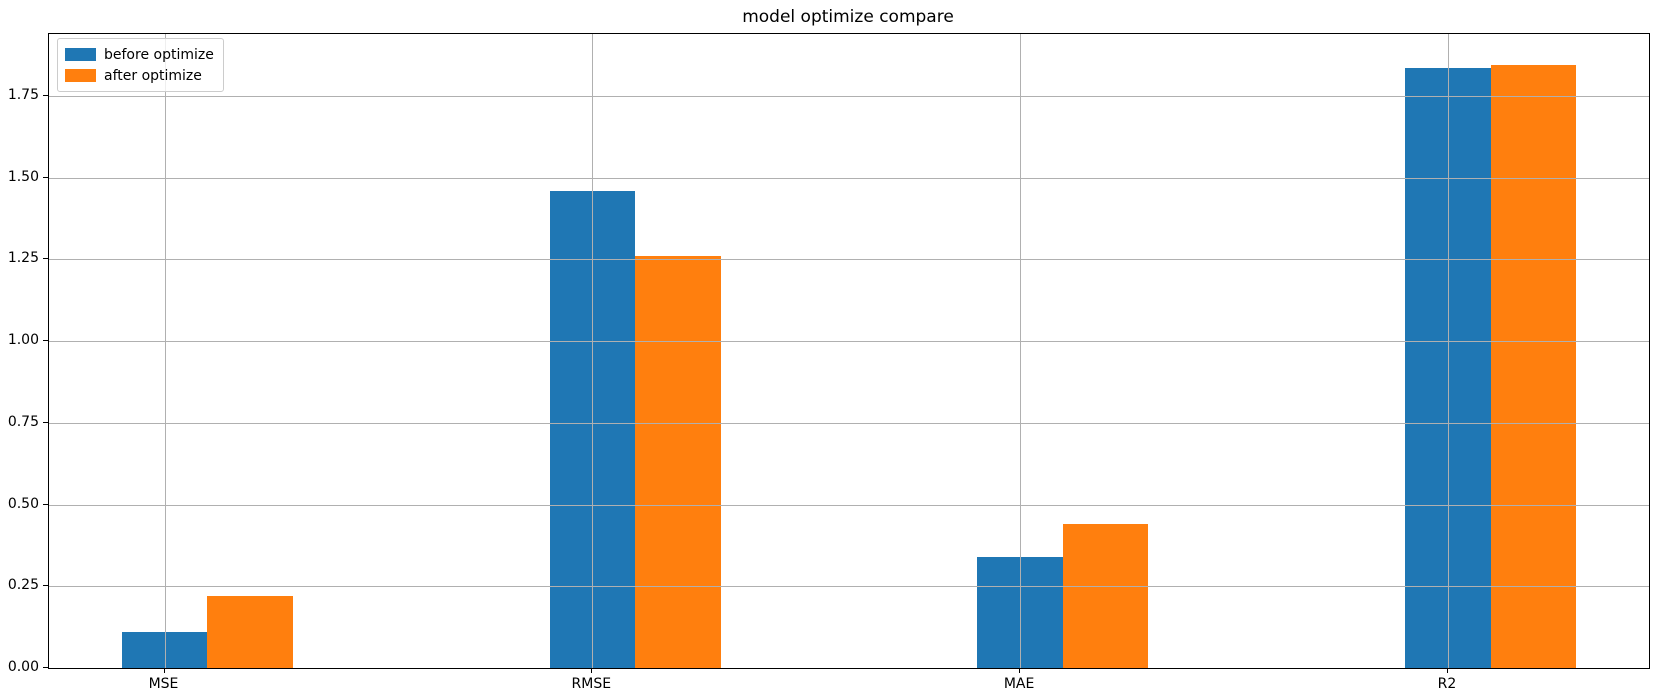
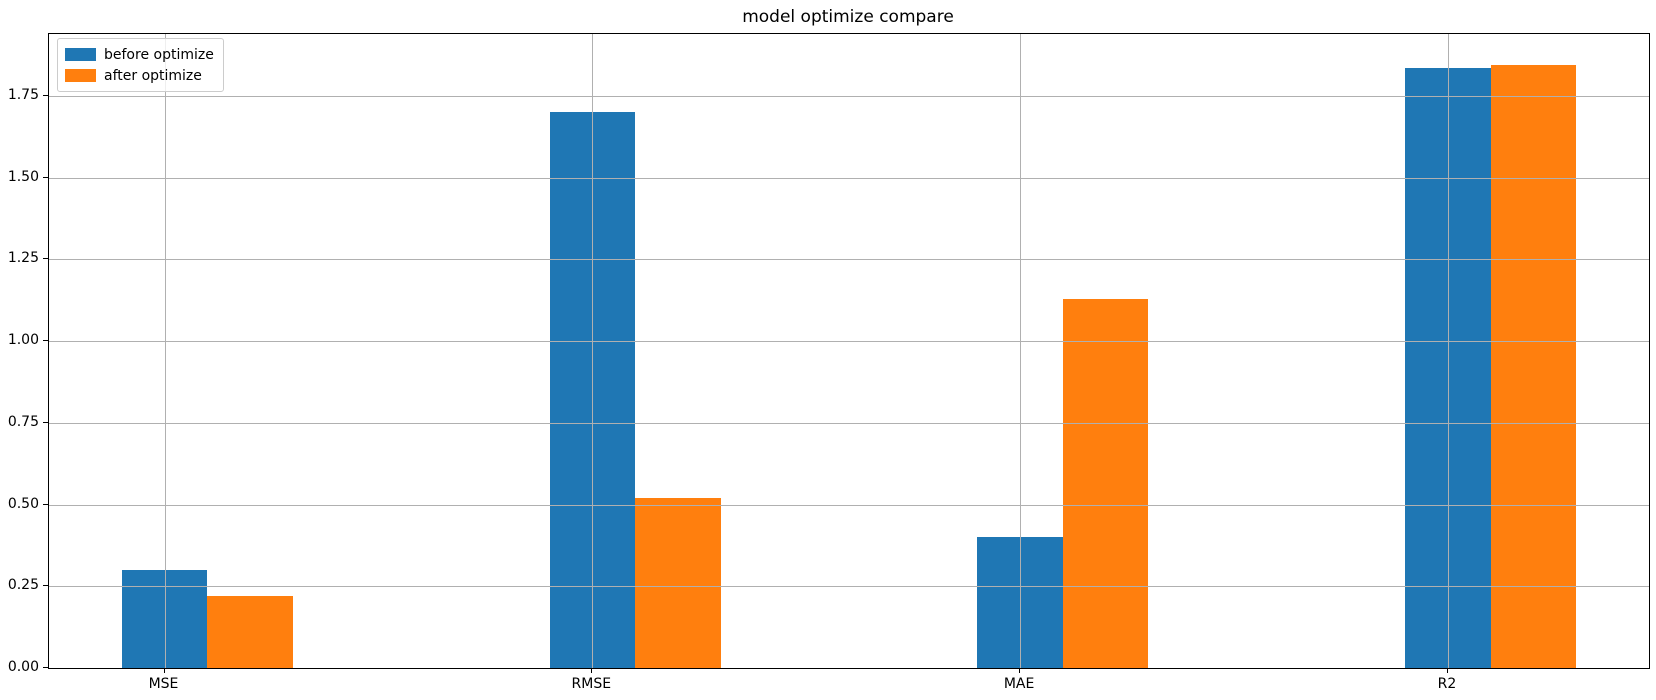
before optimize/MSE: 0.11 -> 0.30
before optimize/RMSE: 1.46 -> 1.70
after optimize/RMSE: 1.26 -> 0.52
before optimize/MAE: 0.34 -> 0.40
after optimize/MAE: 0.44 -> 1.13
